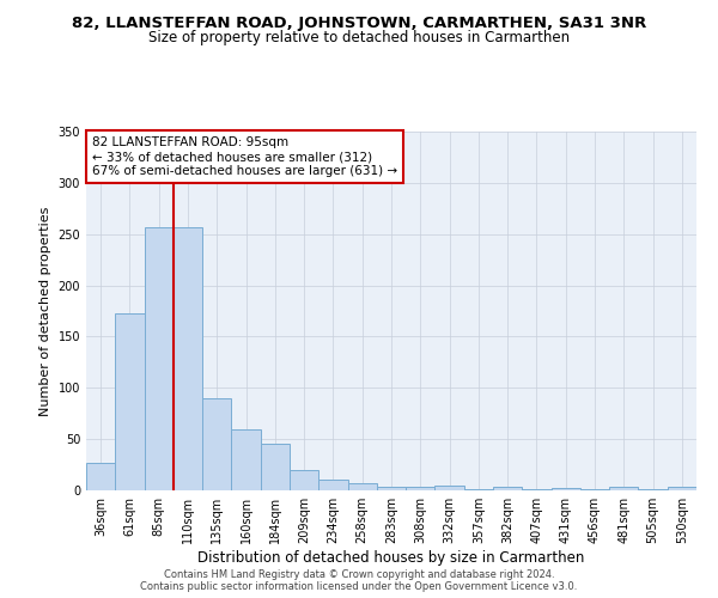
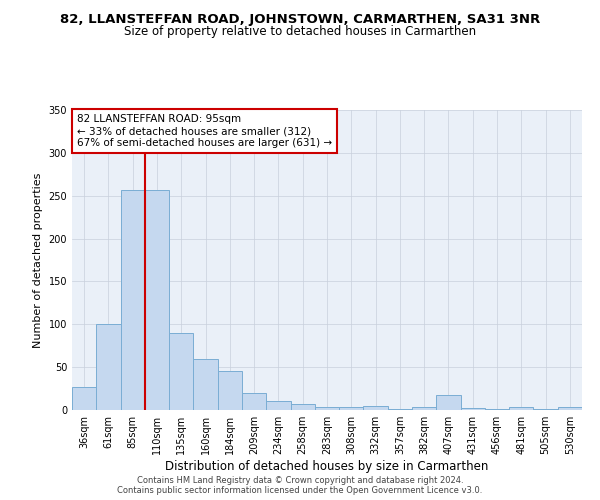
61sqm: 173 -> 100
407sqm: 1 -> 18
